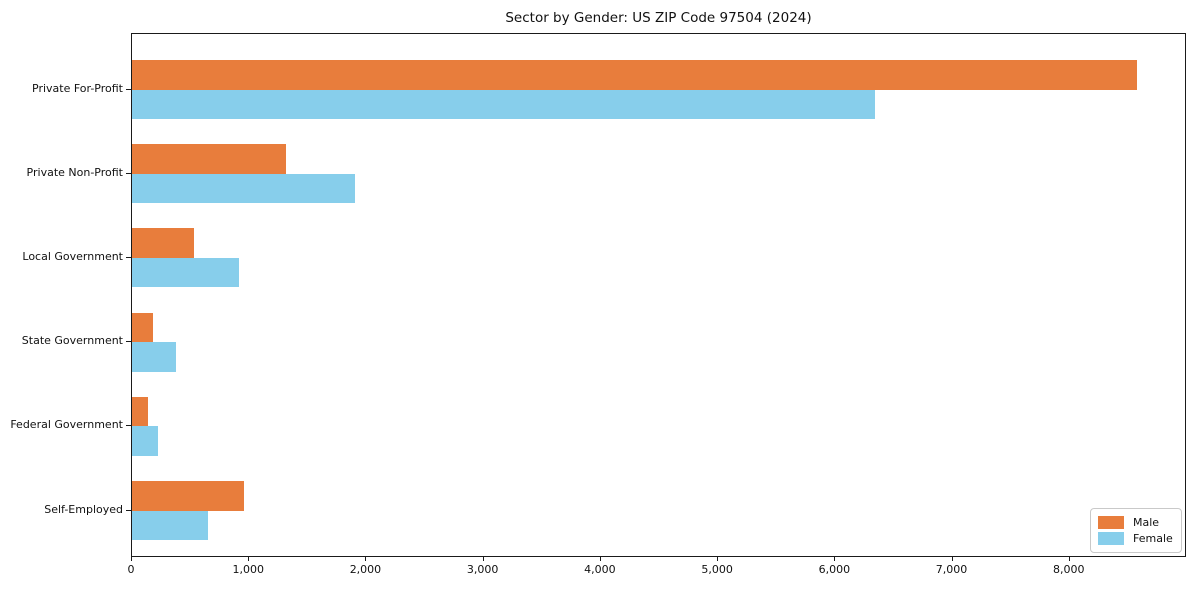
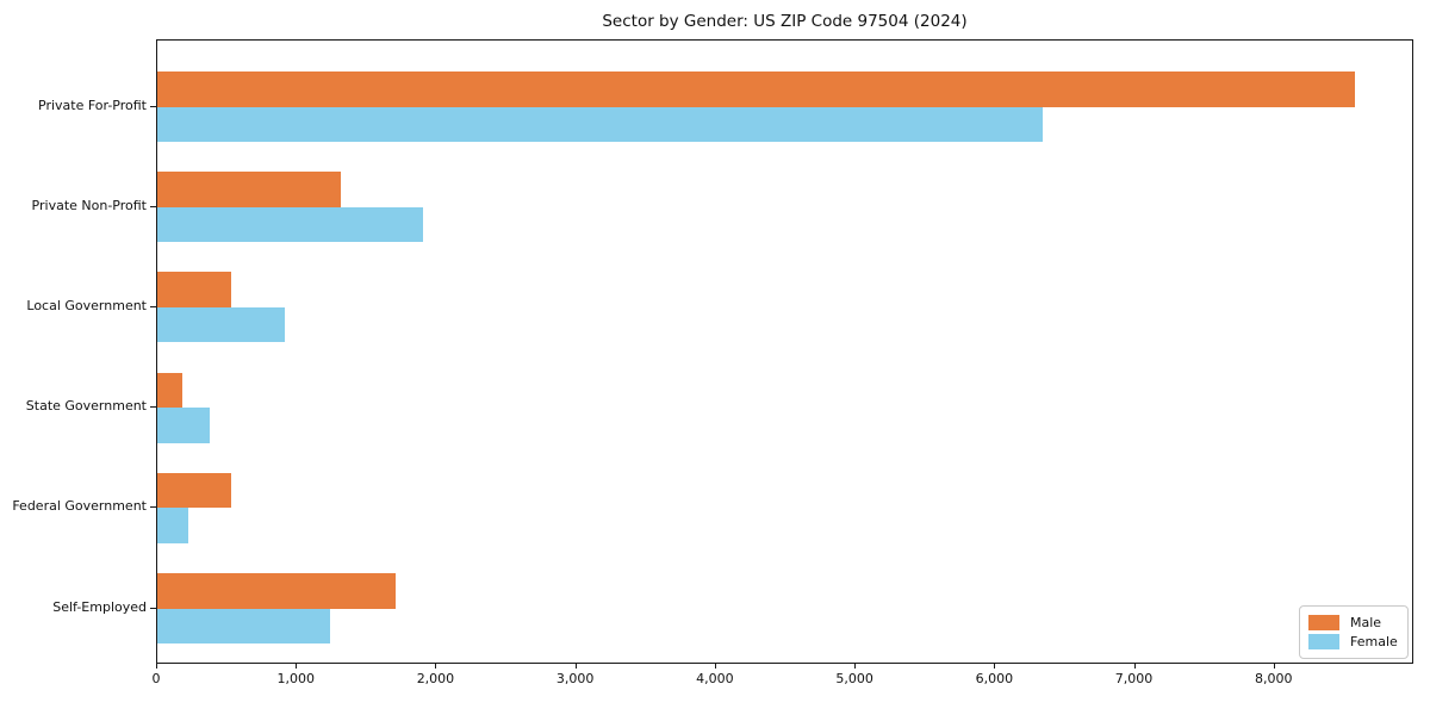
Male/Federal Government: 140 -> 530
Male/Self-Employed: 960 -> 1710
Female/Self-Employed: 650 -> 1240
